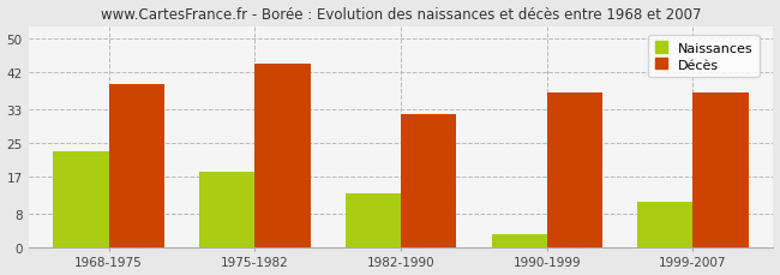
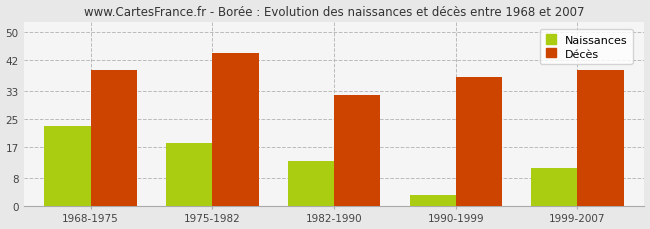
Décès/1999-2007: 37 -> 39
